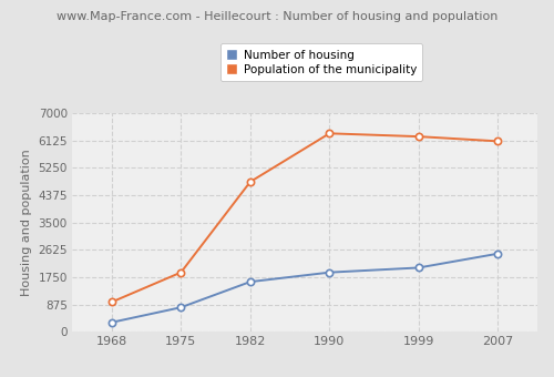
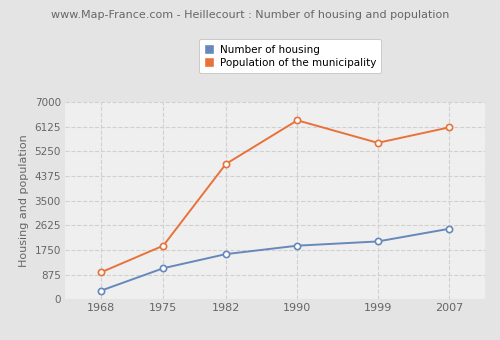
Number of housing/1975: 780 -> 1100
Population of the municipality/1999: 6250 -> 5550
